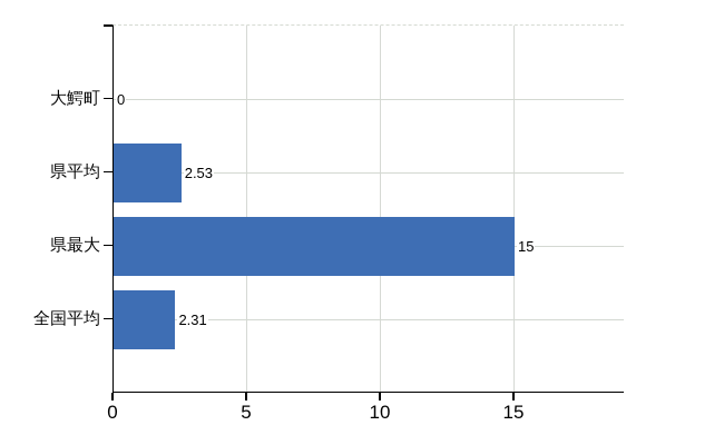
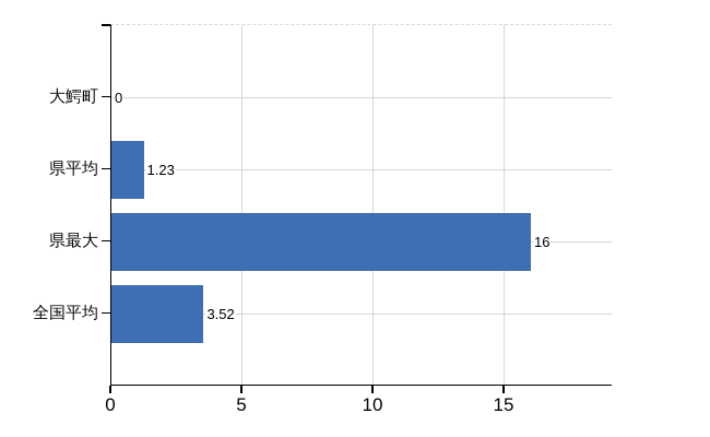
県平均: 2.53 -> 1.23
県最大: 15 -> 16
全国平均: 2.31 -> 3.52
